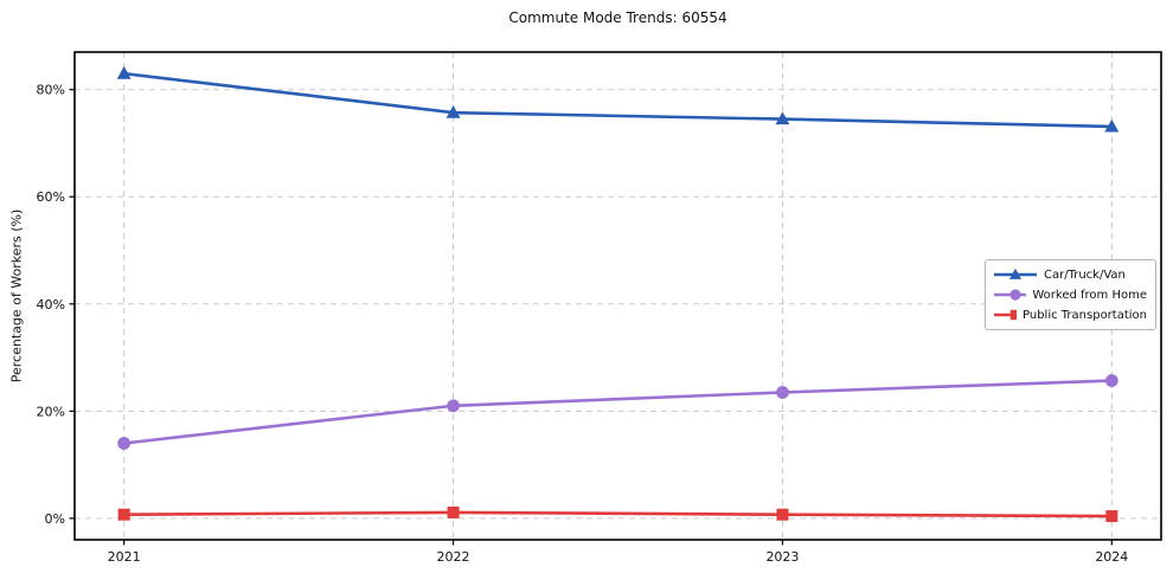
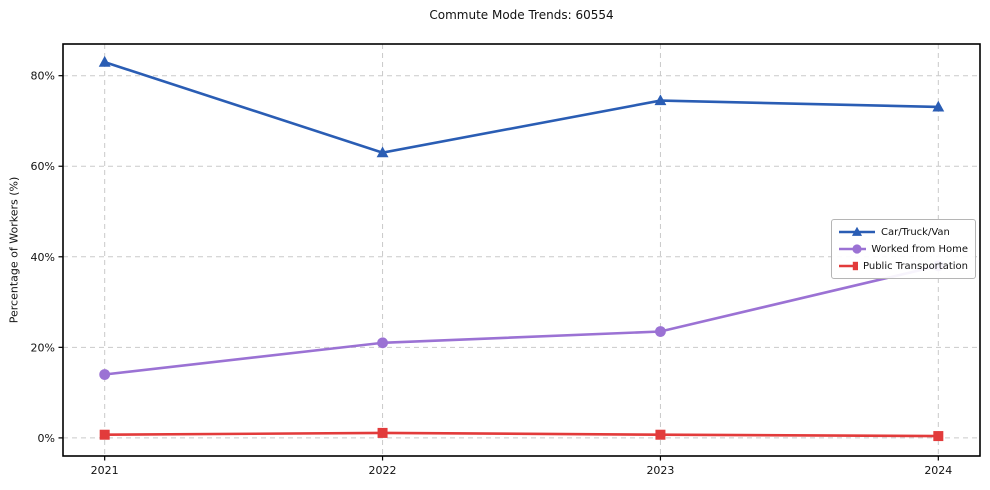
Car/Truck/Van/2022: 76% -> 63%
Worked from Home/2024: 26% -> 38%
